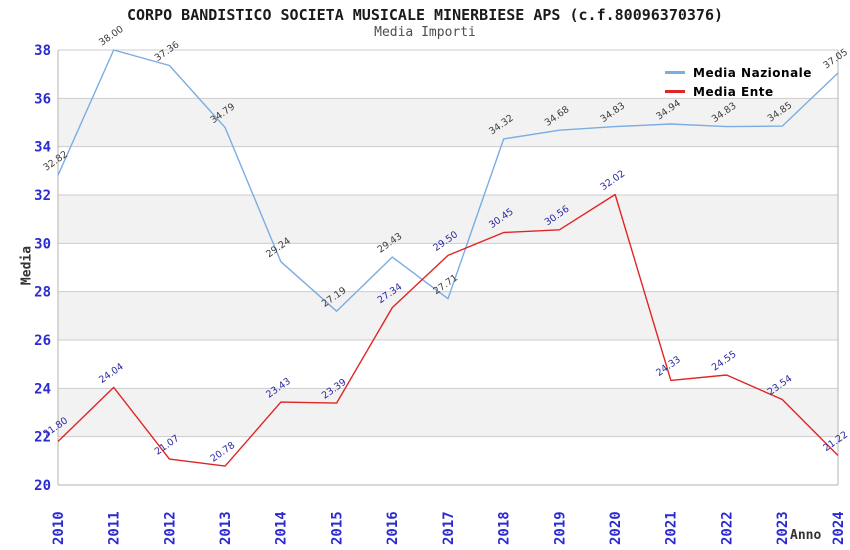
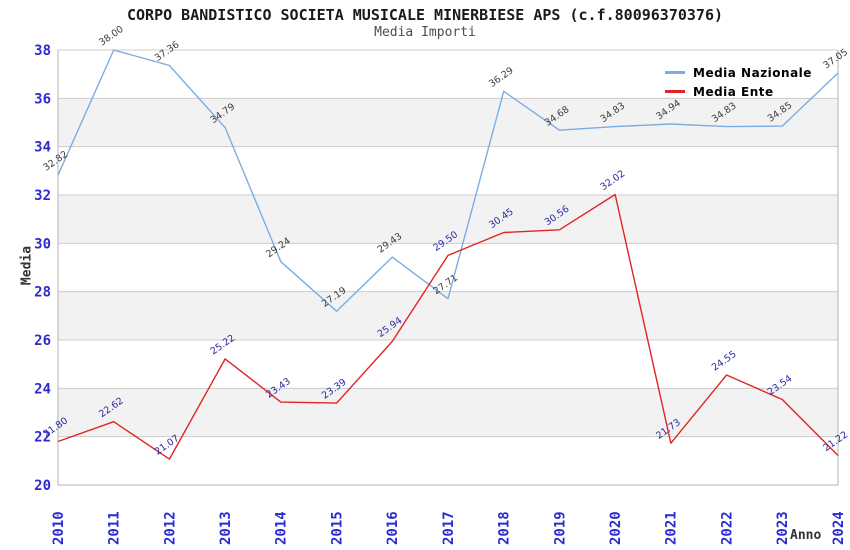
Media Ente/2011: 24.04 -> 22.62
Media Ente/2013: 20.78 -> 25.22
Media Ente/2016: 27.34 -> 25.94
Media Nazionale/2018: 34.32 -> 36.29
Media Ente/2021: 24.33 -> 21.73
